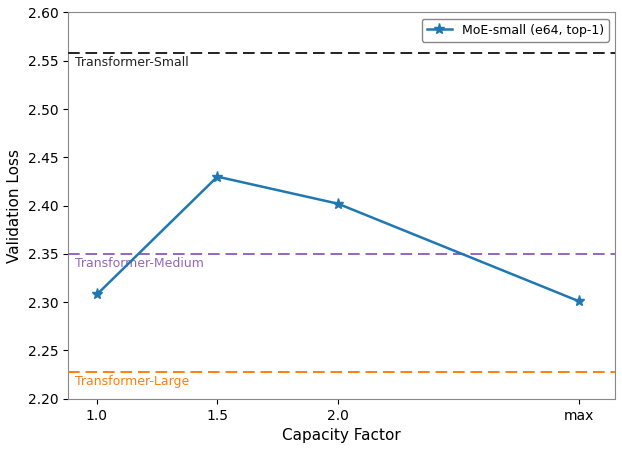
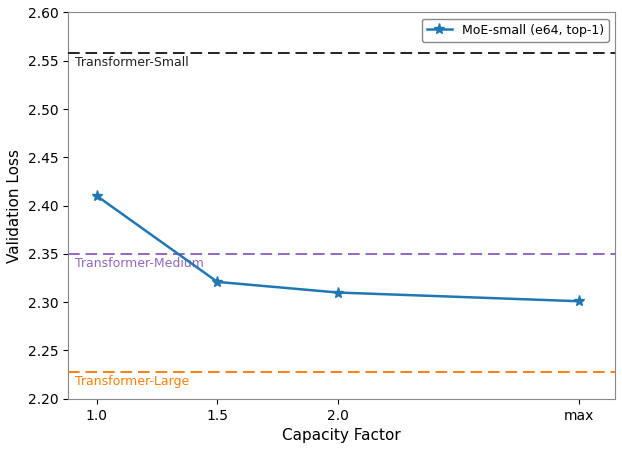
1.0: 2.308 -> 2.410
1.5: 2.430 -> 2.321
2.0: 2.402 -> 2.310
